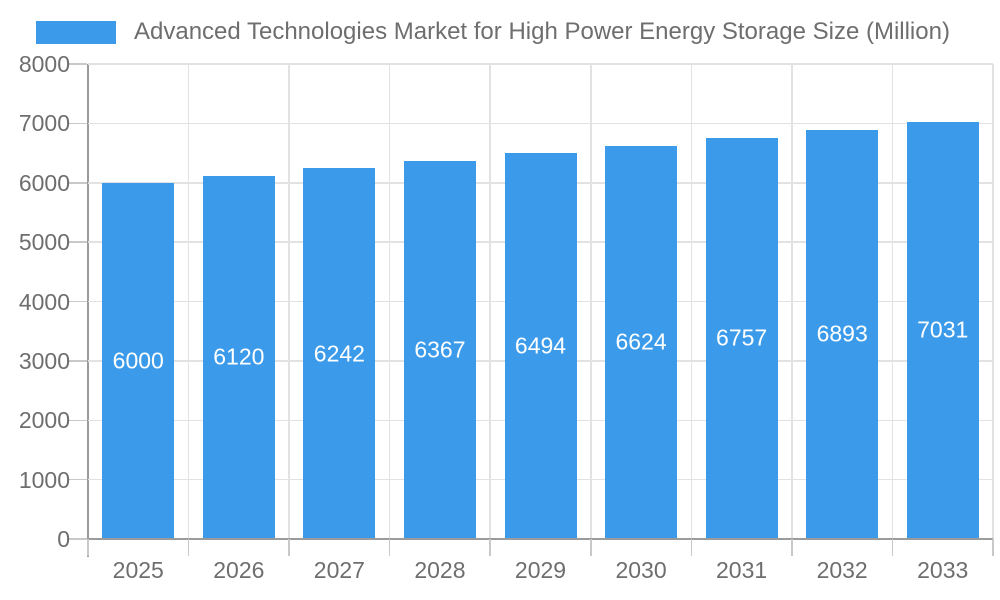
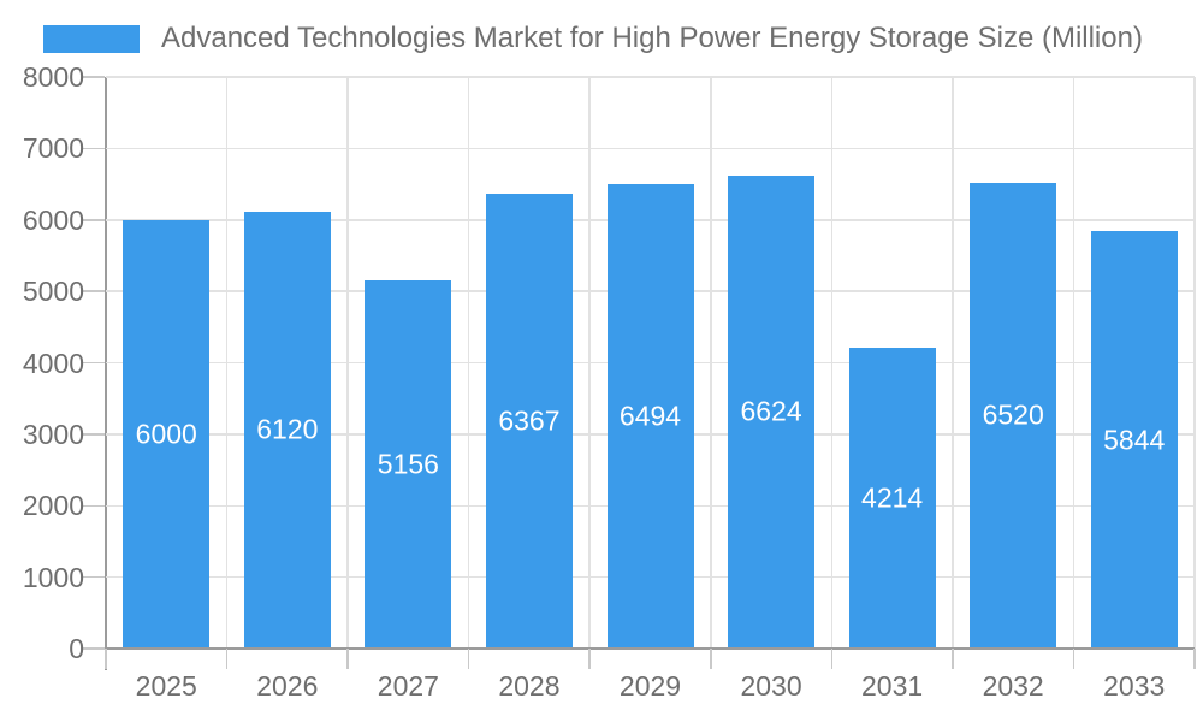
2027: 6242 -> 5156
2031: 6757 -> 4214
2032: 6893 -> 6520
2033: 7031 -> 5844
